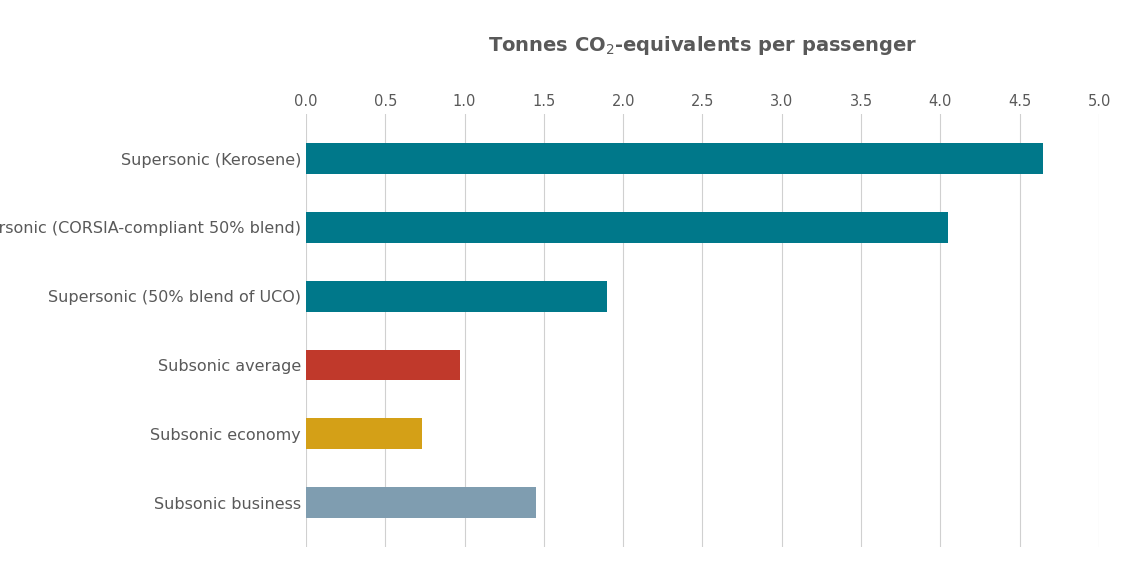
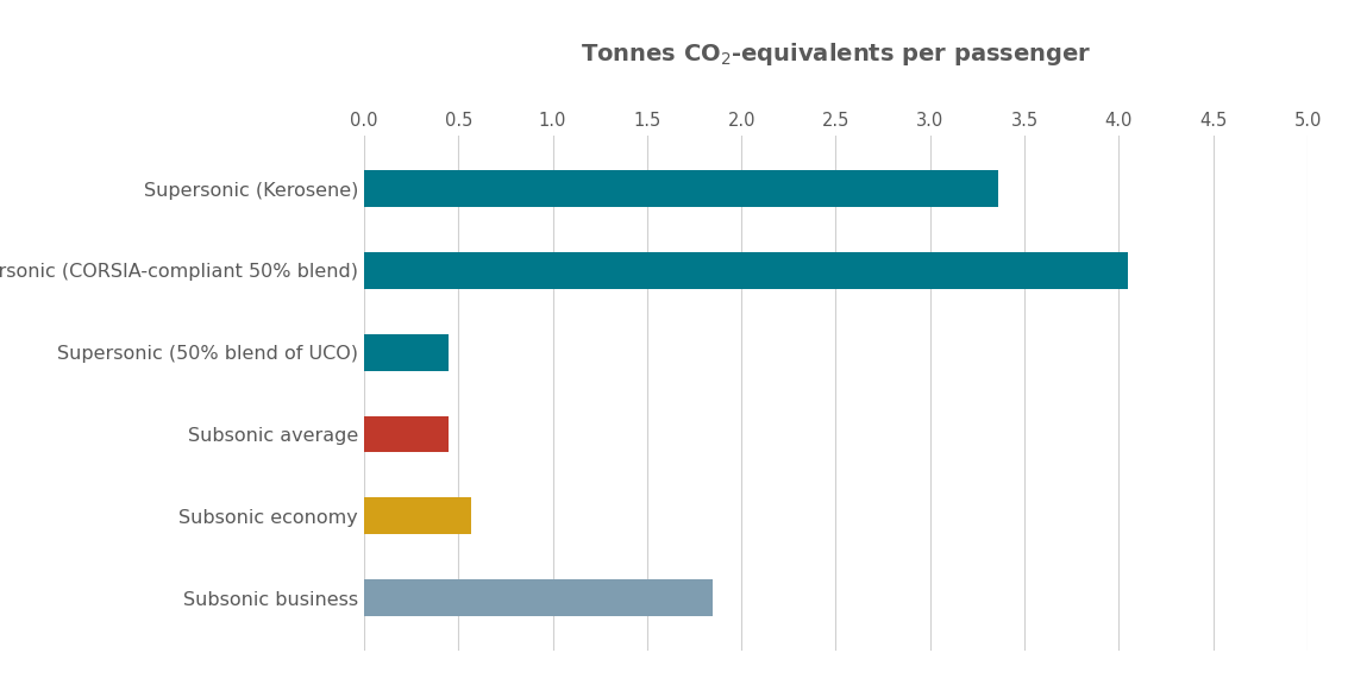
Supersonic (Kerosene): 4.65 -> 3.36
Supersonic (50% blend of UCO): 1.90 -> 0.45
Subsonic average: 0.97 -> 0.45
Subsonic economy: 0.73 -> 0.57
Subsonic business: 1.45 -> 1.85
